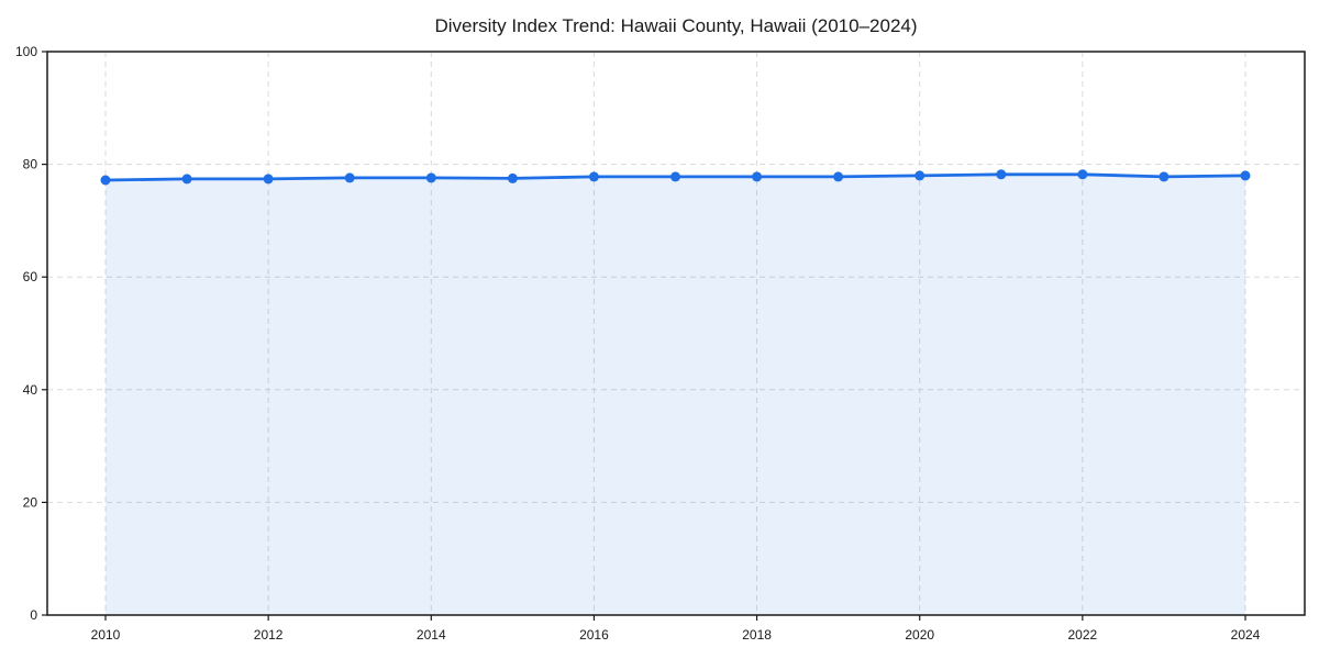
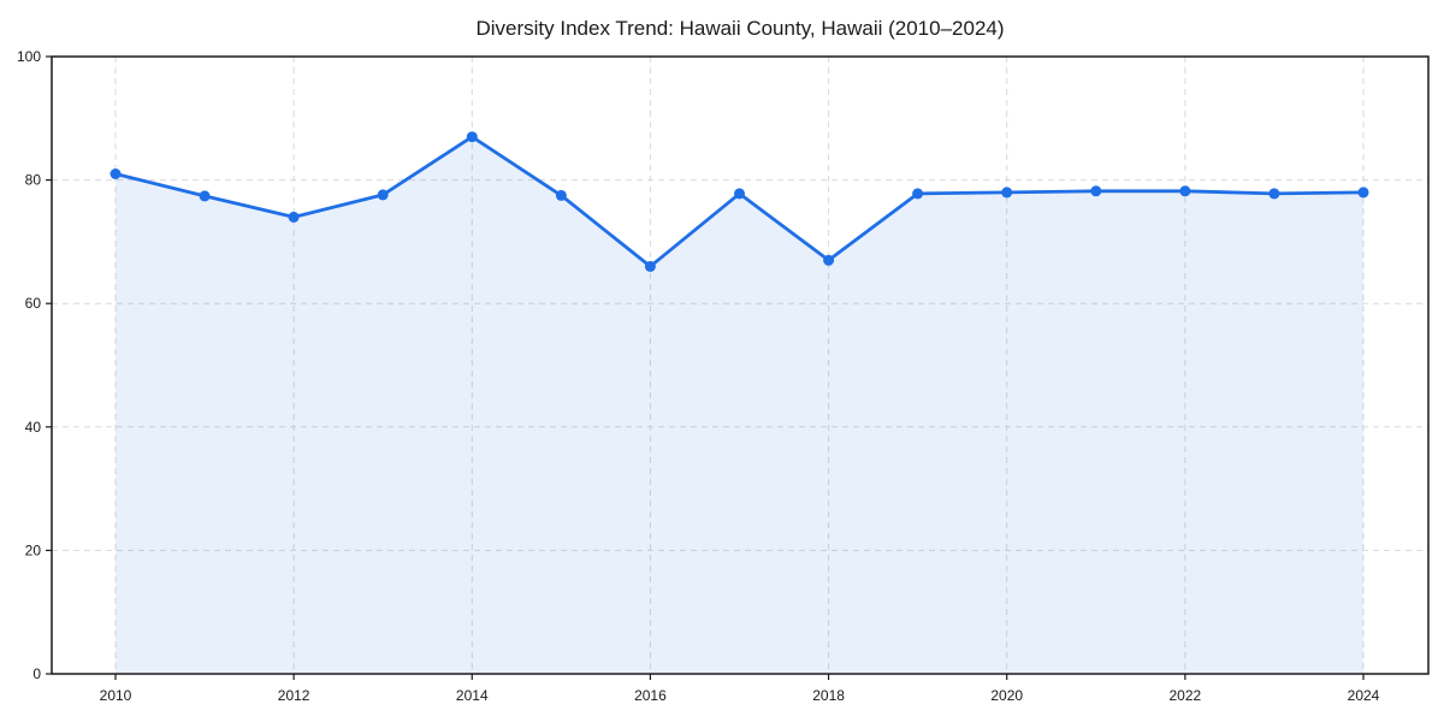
2010: 77 -> 81
2012: 77 -> 74
2014: 78 -> 87
2016: 78 -> 66
2018: 78 -> 67
